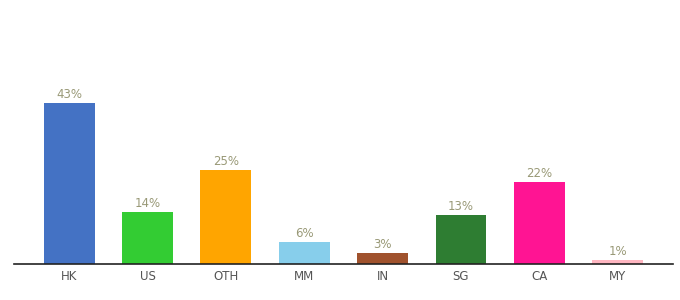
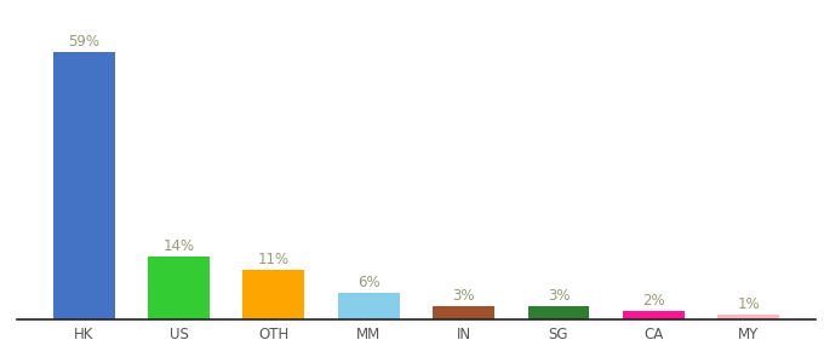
HK: 43% -> 59%
OTH: 25% -> 11%
SG: 13% -> 3%
CA: 22% -> 2%
